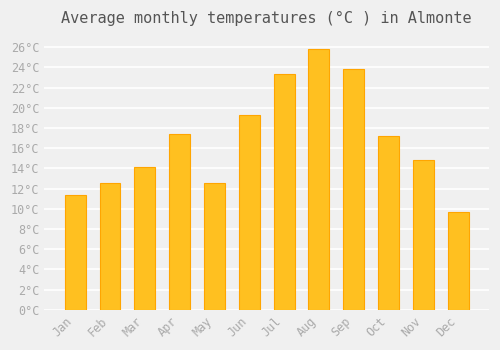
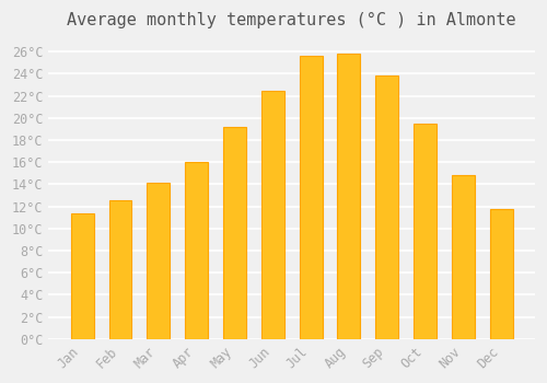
Apr: 17.4°C -> 16.0°C
May: 12.5°C -> 19.2°C
Jun: 19.3°C -> 22.4°C
Jul: 23.3°C -> 25.6°C
Oct: 17.2°C -> 19.5°C
Dec: 9.7°C -> 11.8°C
